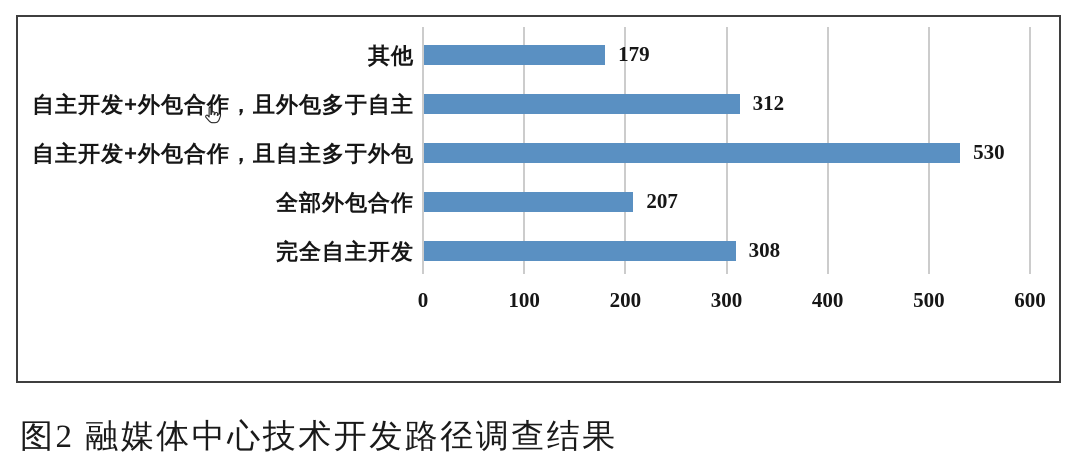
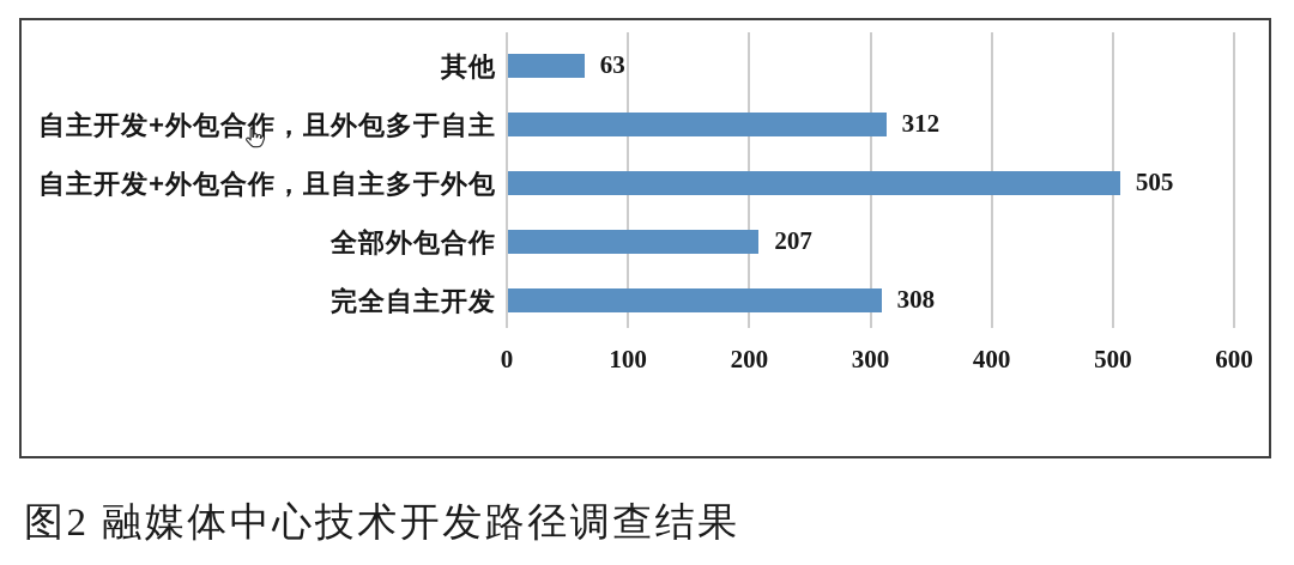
其他: 179 -> 63
自主开发+外包合作，且自主多于外包: 530 -> 505
